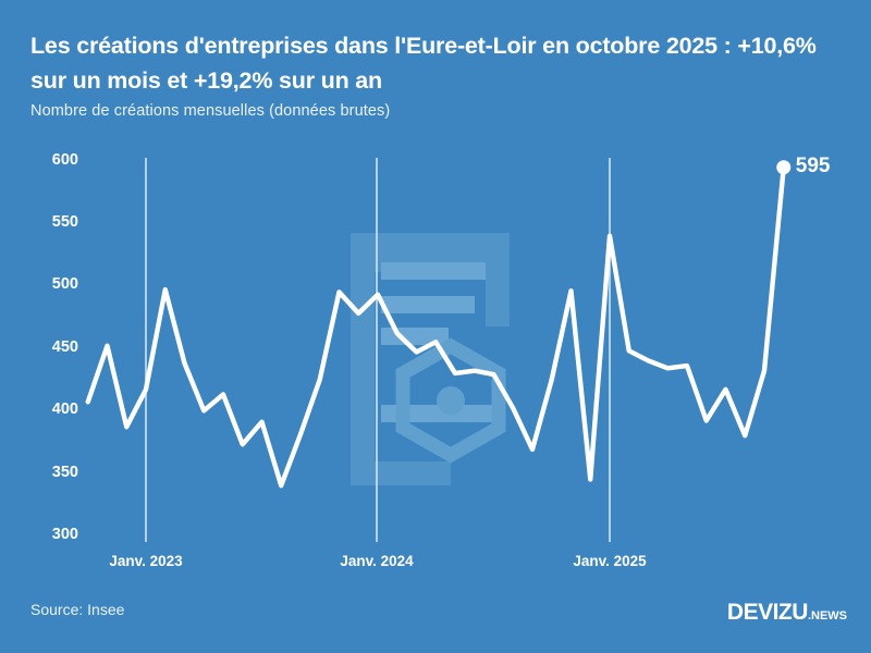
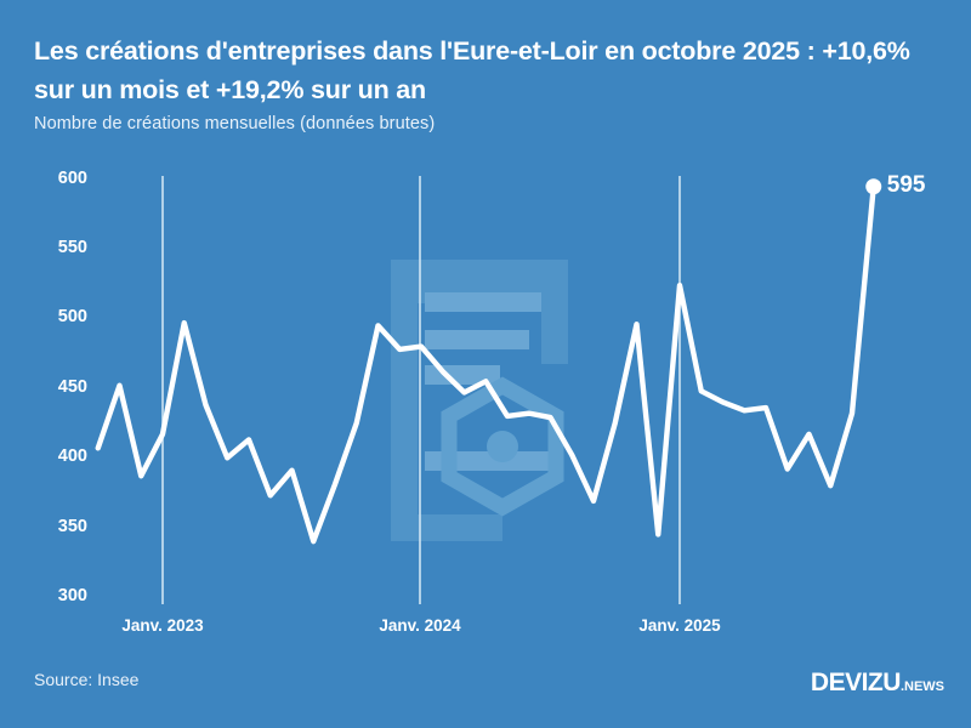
Janv. 2024: 493 -> 480
Janv. 2025: 540 -> 524
